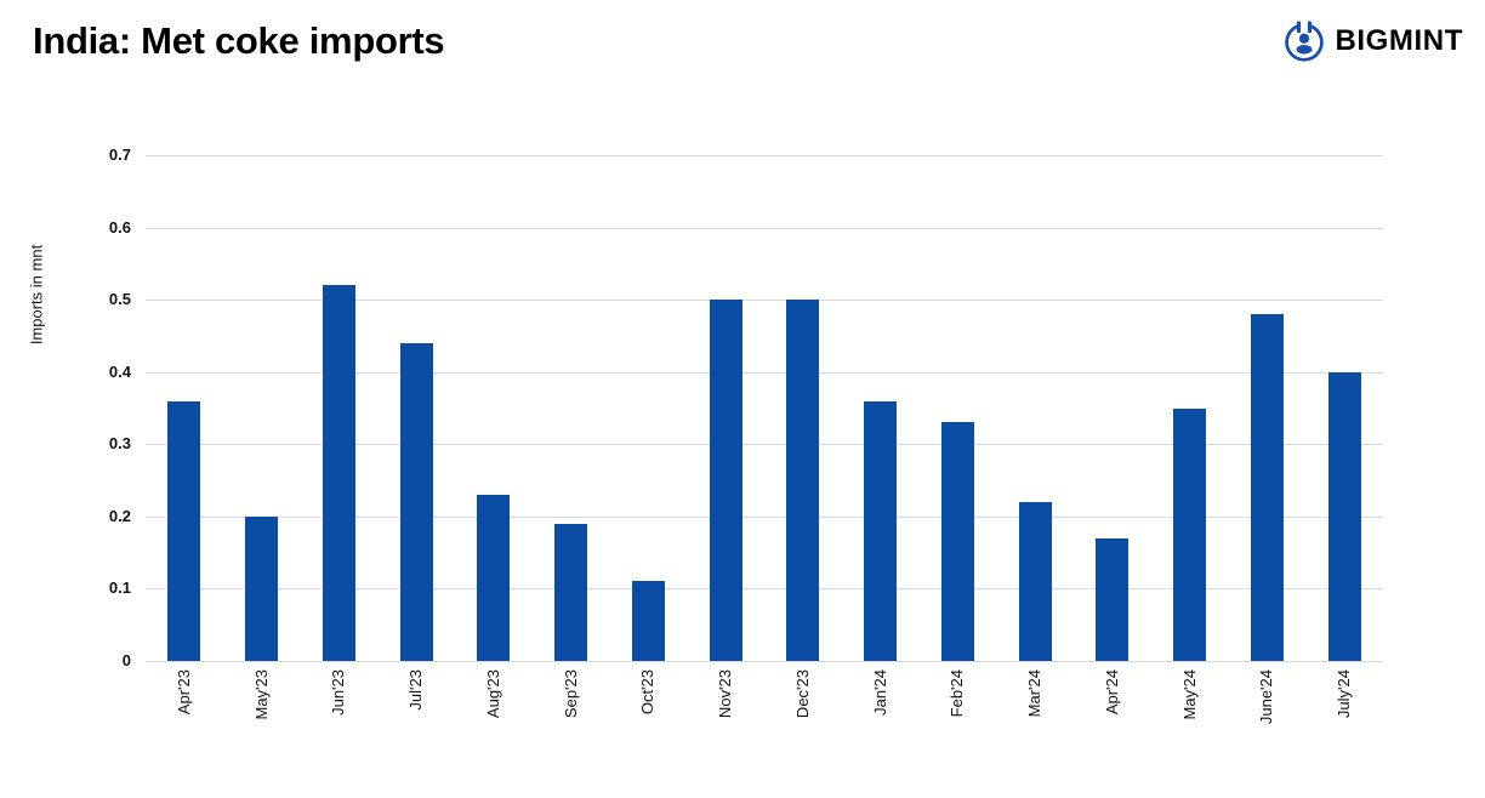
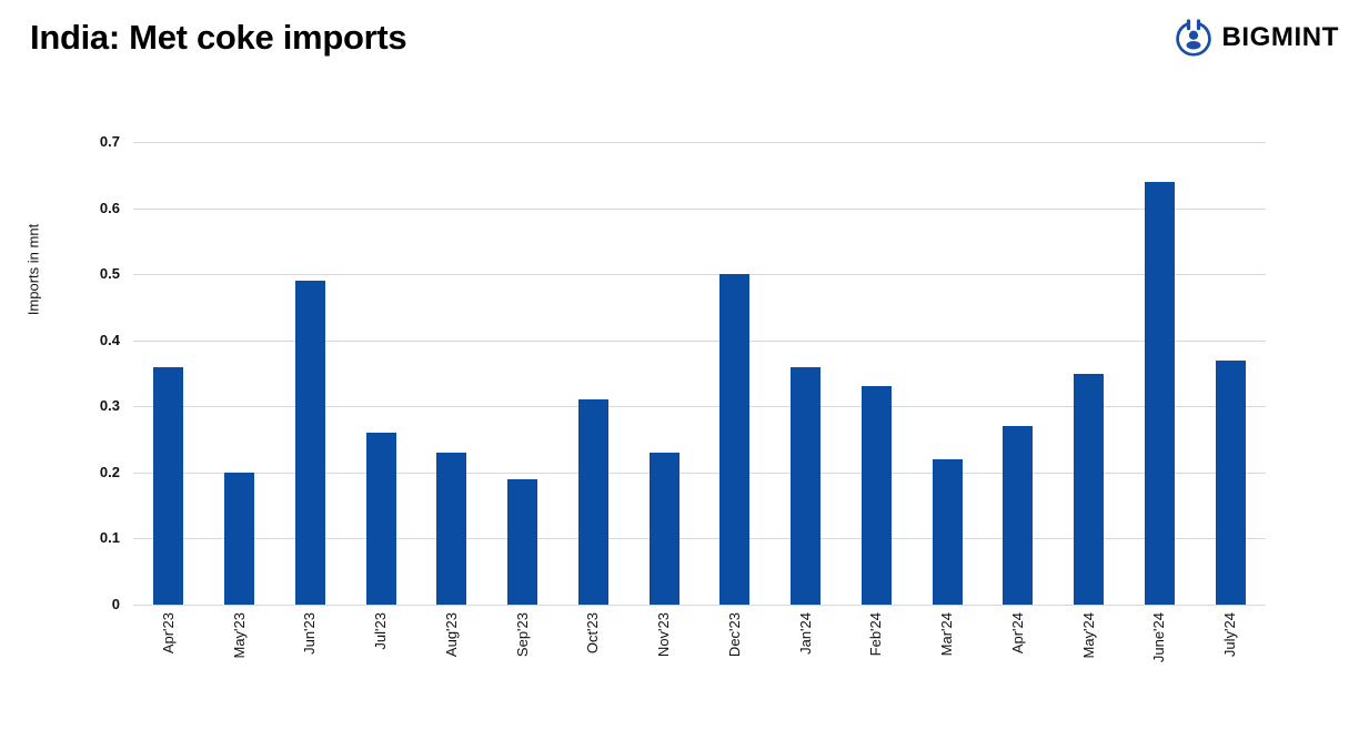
Jun'23: 0.52 -> 0.49
Jul'23: 0.44 -> 0.26
Oct'23: 0.11 -> 0.31
Nov'23: 0.50 -> 0.23
Apr'24: 0.17 -> 0.27
June'24: 0.48 -> 0.64
July'24: 0.40 -> 0.37
